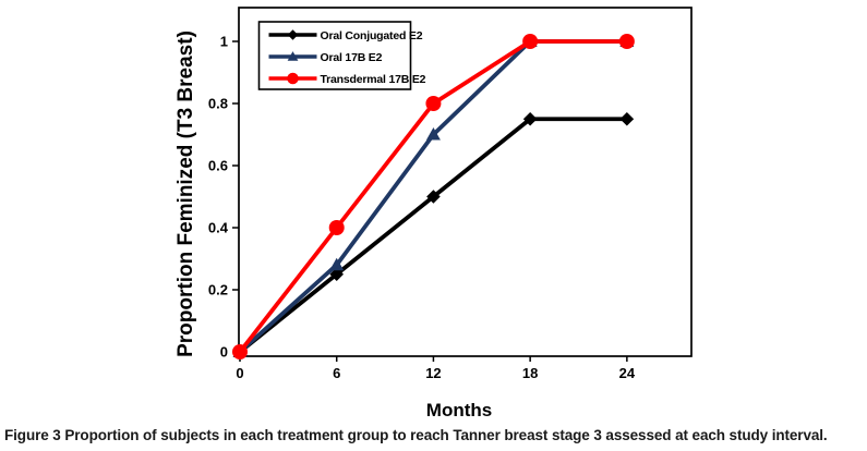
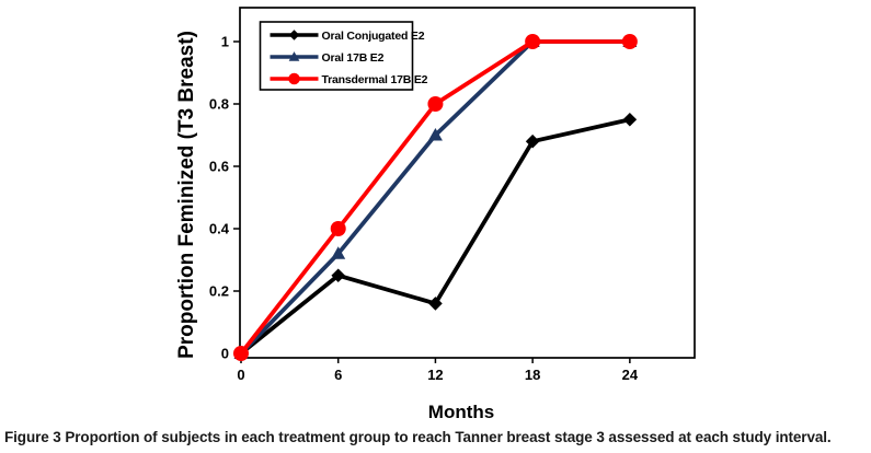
Oral 17B E2/6: 0.28 -> 0.32
Oral Conjugated E2/12: 0.50 -> 0.16
Oral Conjugated E2/18: 0.75 -> 0.68
